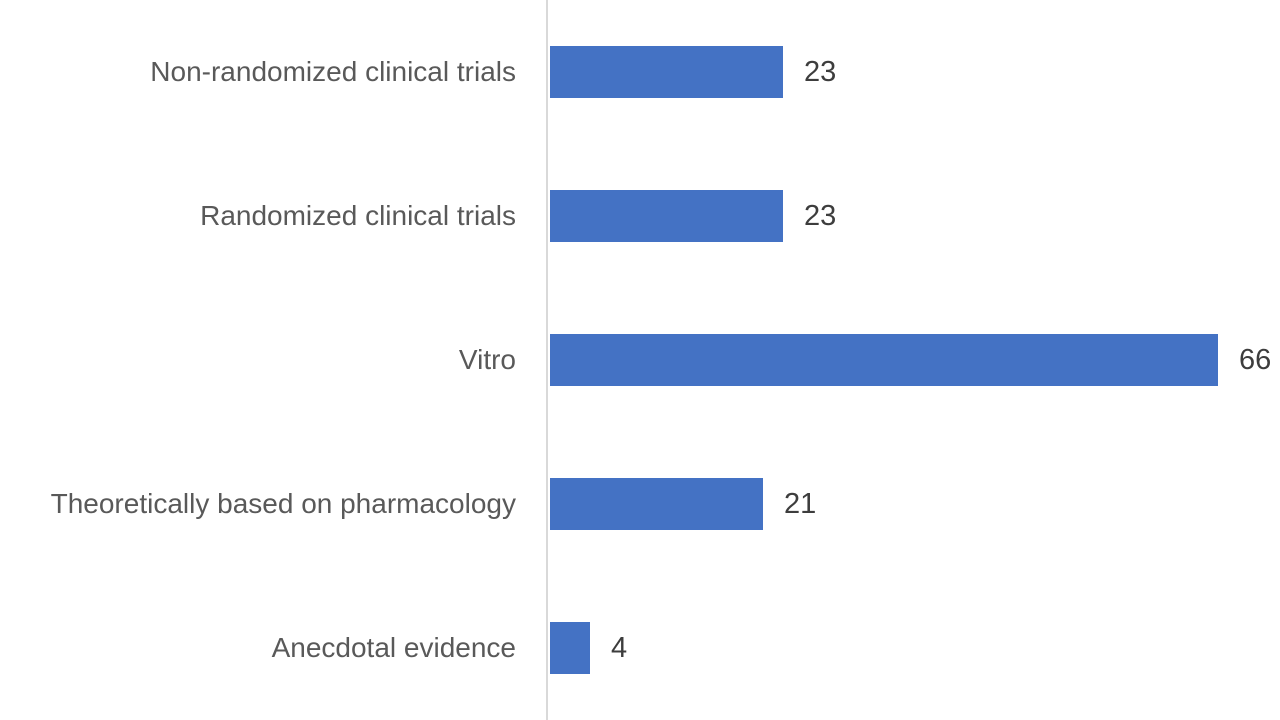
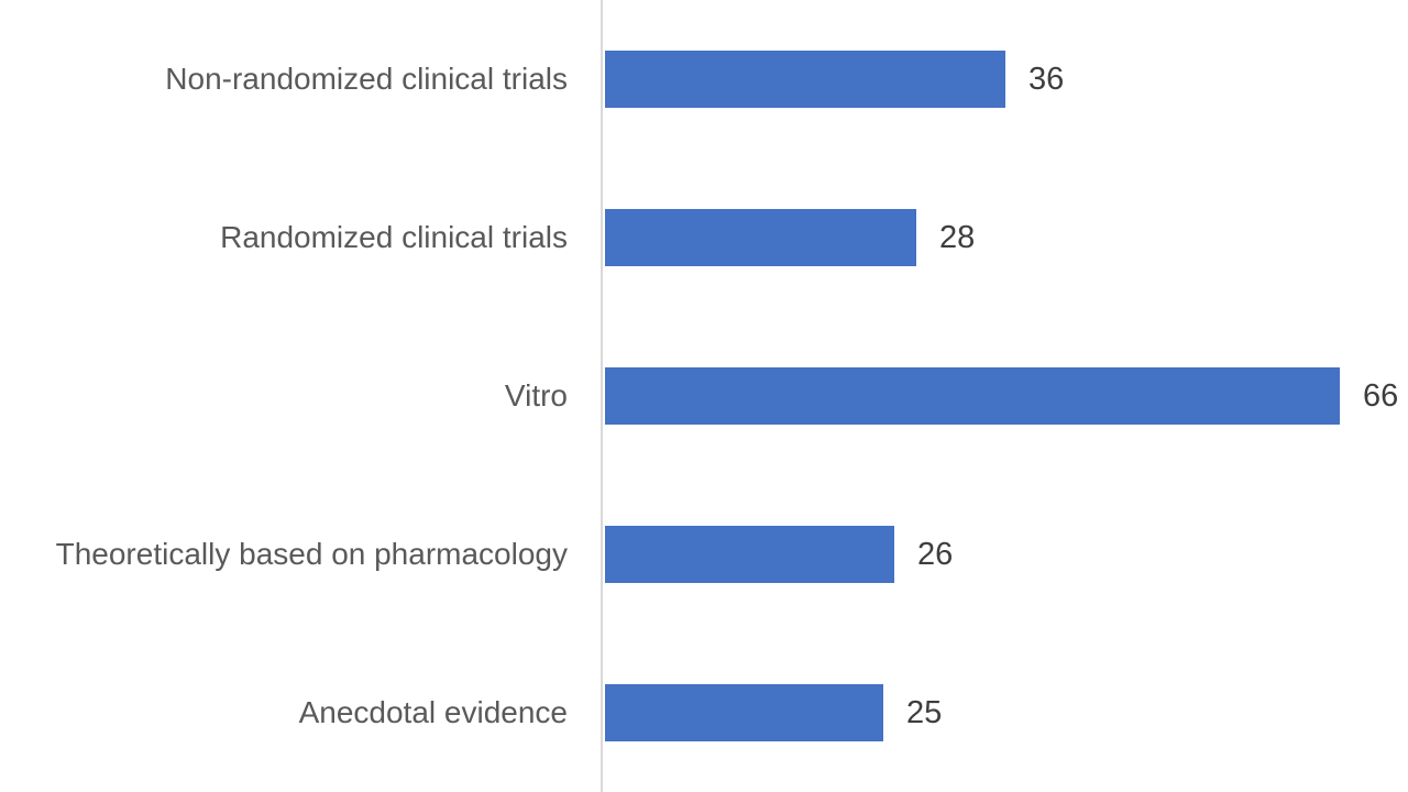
Non-randomized clinical trials: 23 -> 36
Randomized clinical trials: 23 -> 28
Theoretically based on pharmacology: 21 -> 26
Anecdotal evidence: 4 -> 25
